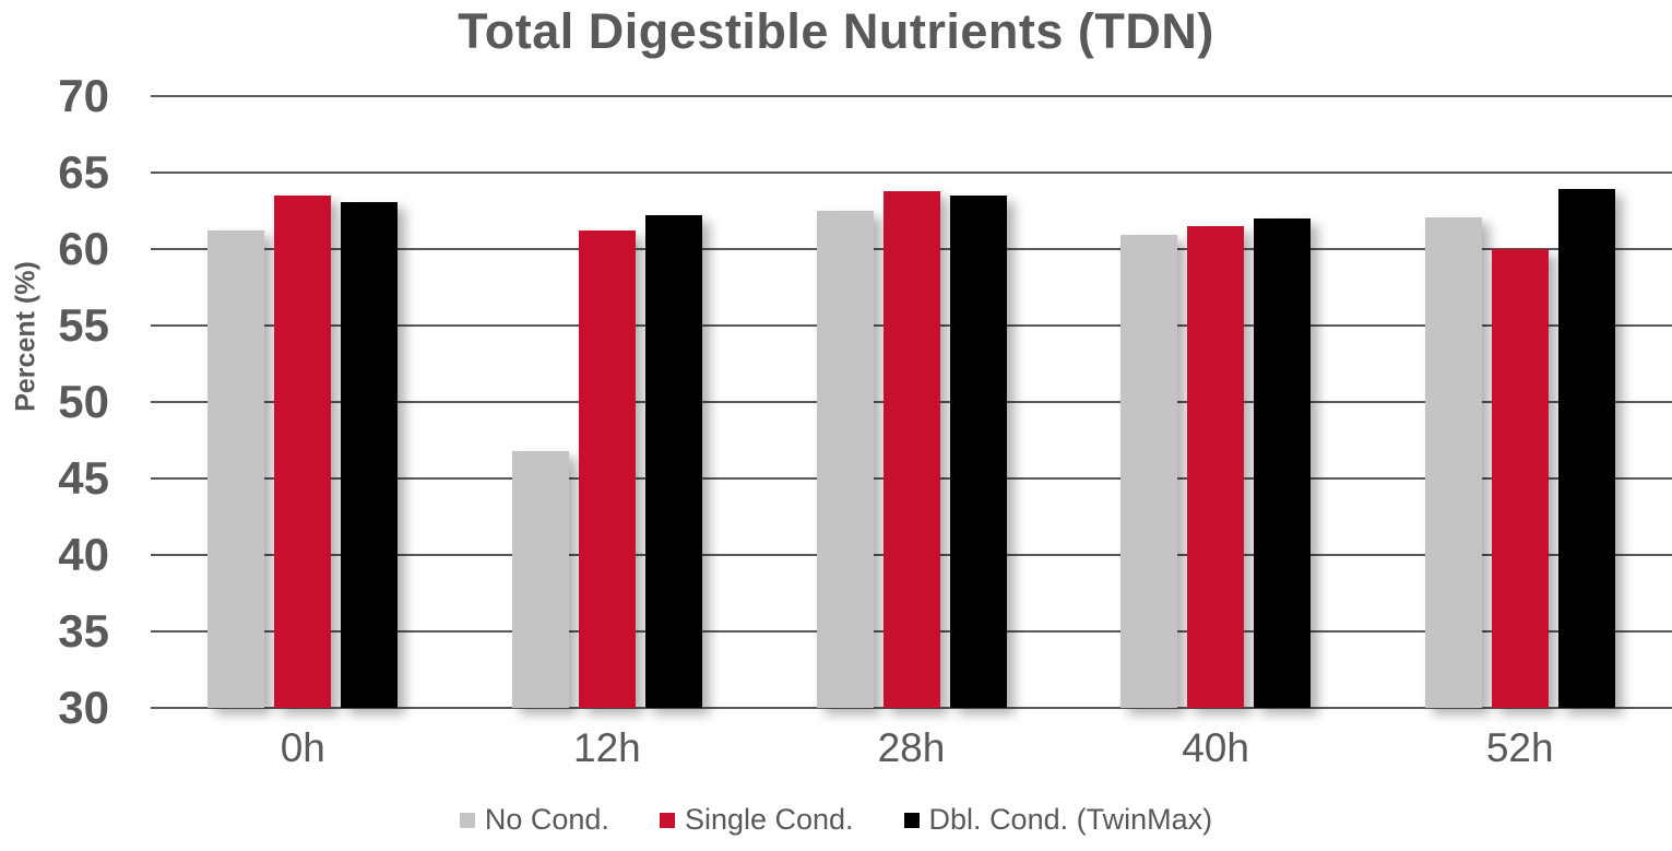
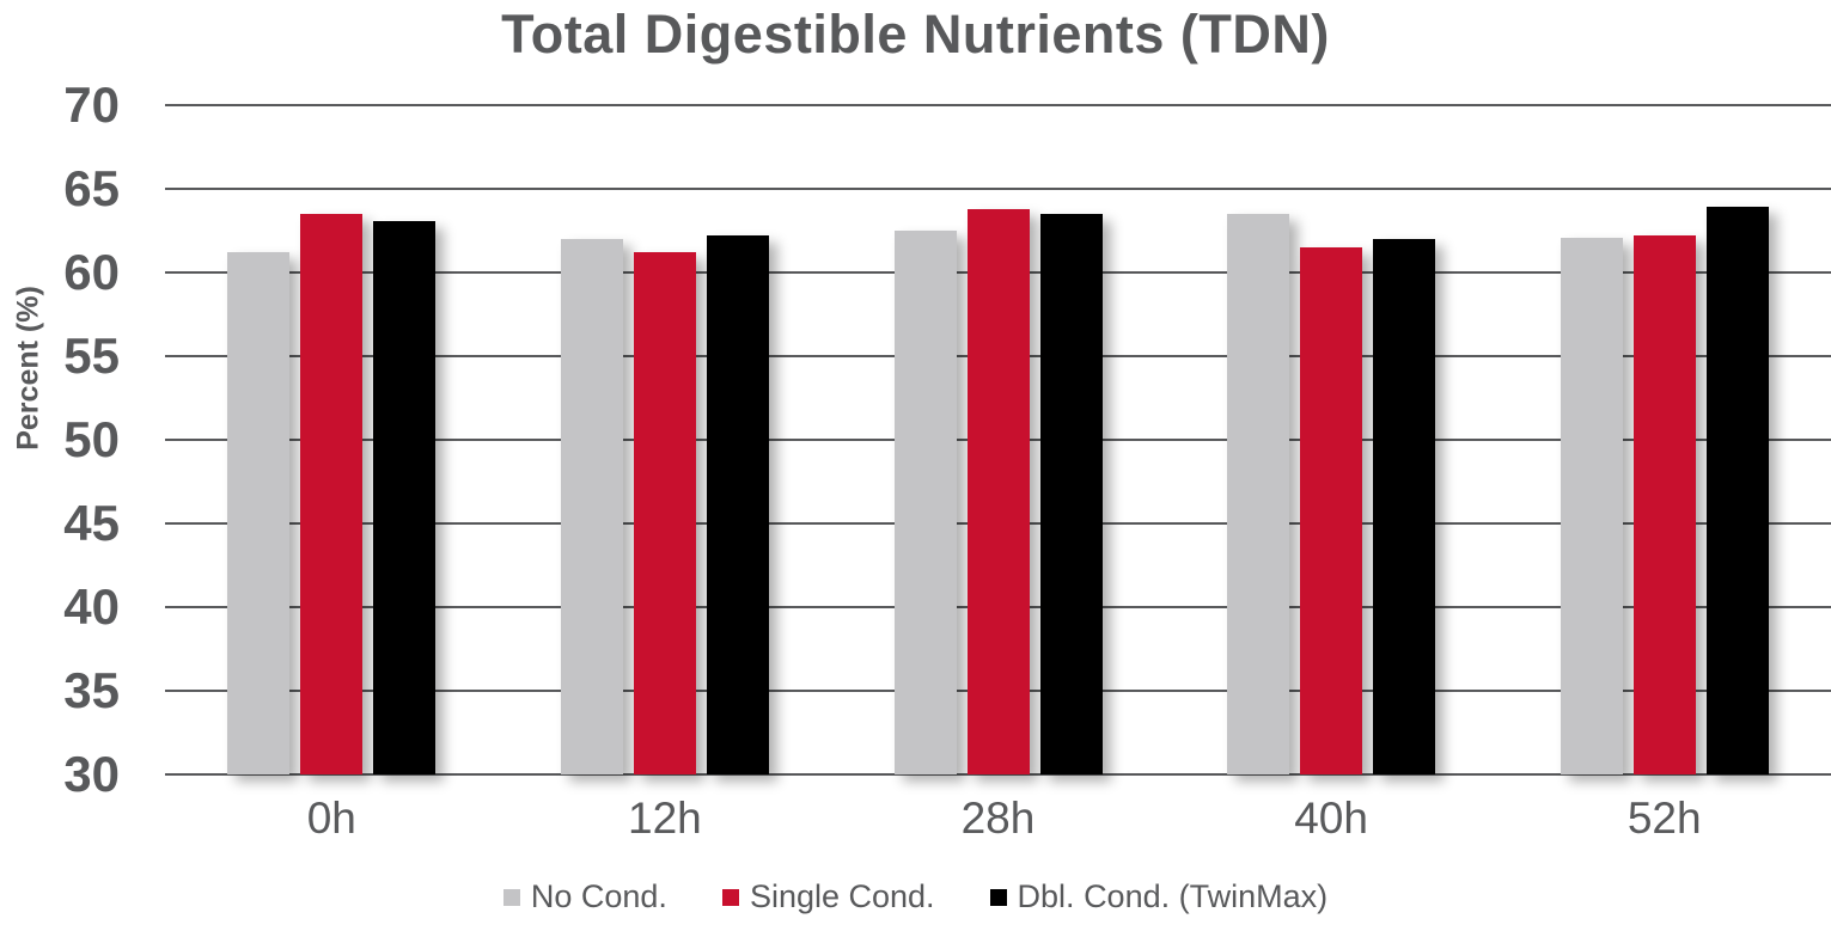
No Cond./12h: 46.8 -> 62.0
No Cond./40h: 60.9 -> 63.5
Single Cond./52h: 60.0 -> 62.2
